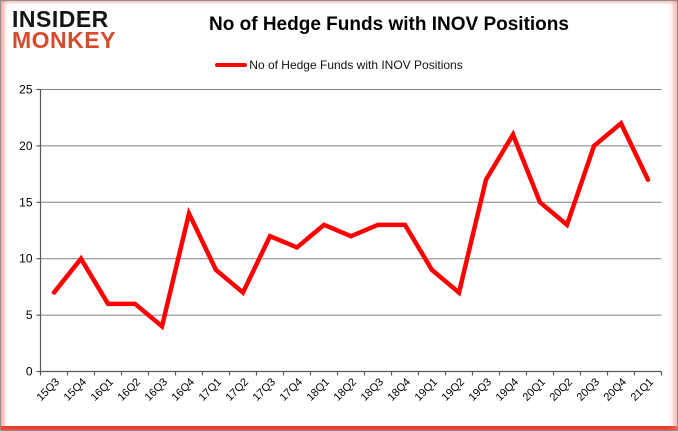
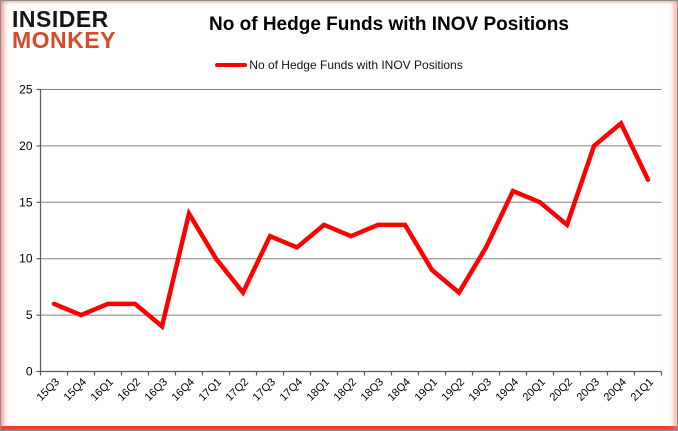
15Q3: 7 -> 6
15Q4: 10 -> 5
17Q1: 9 -> 10
19Q3: 17 -> 11
19Q4: 21 -> 16
